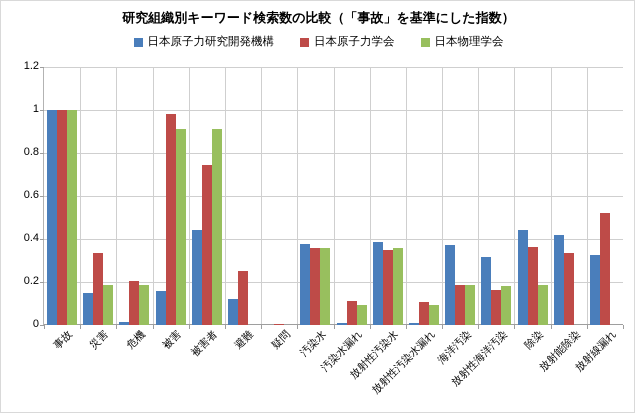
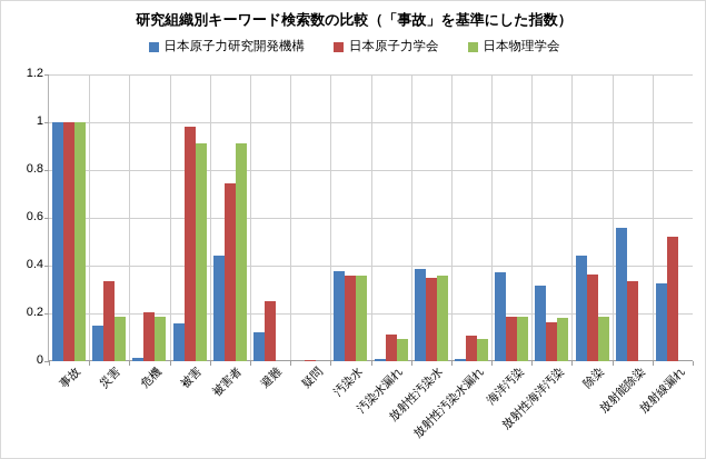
日本原子力研究開発機構/放射能除染: 0.42 -> 0.56
